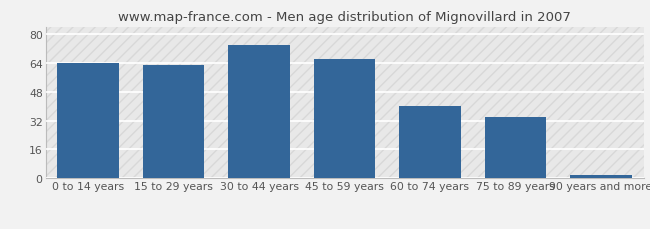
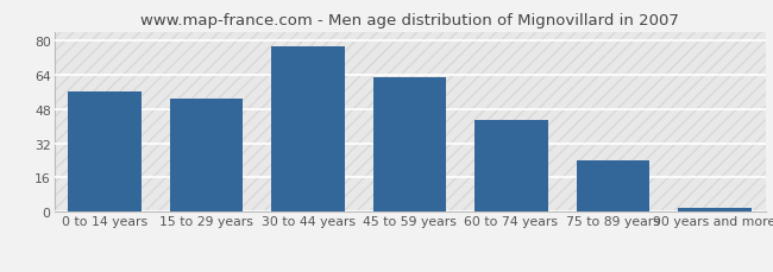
0 to 14 years: 64 -> 56
15 to 29 years: 63 -> 53
30 to 44 years: 74 -> 77
45 to 59 years: 66 -> 63
60 to 74 years: 40 -> 43
75 to 89 years: 34 -> 24
